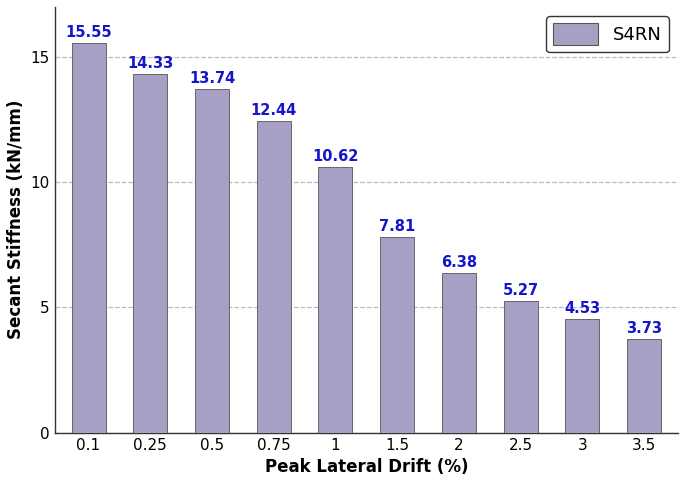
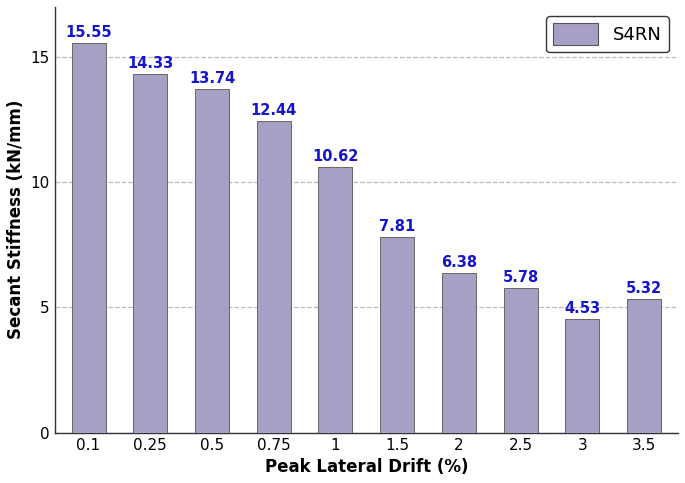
2.5: 5.27 -> 5.78
3.5: 3.73 -> 5.32
